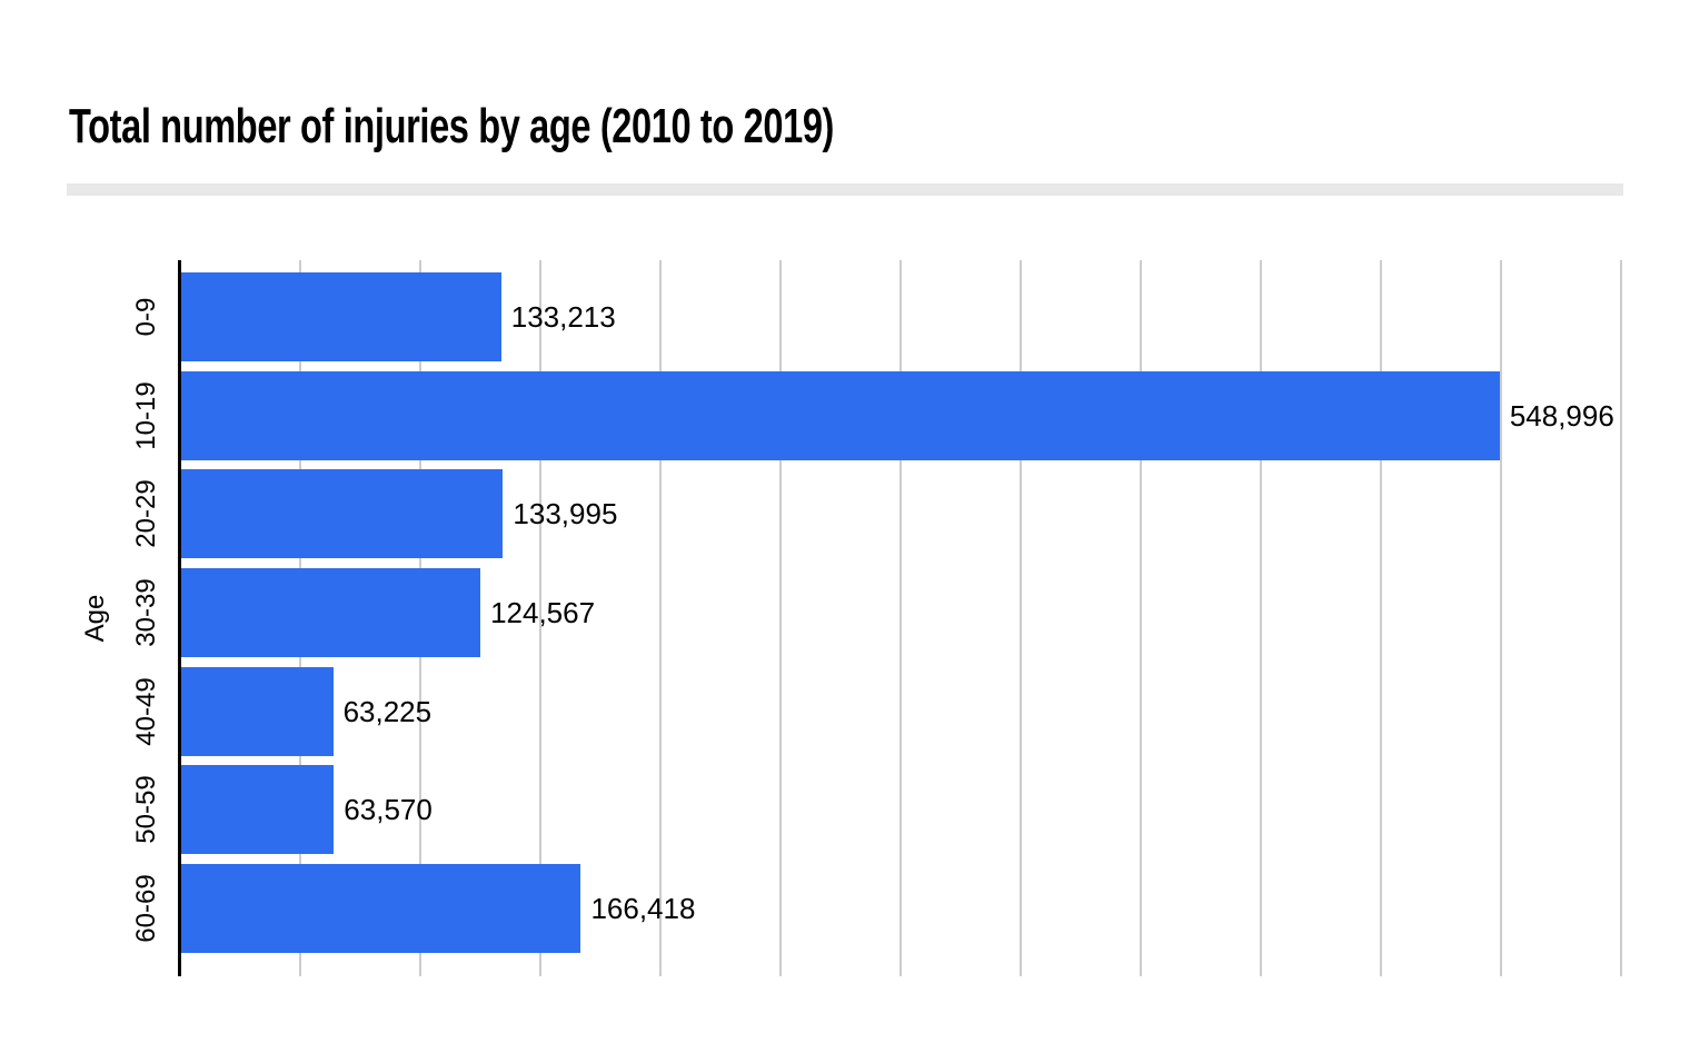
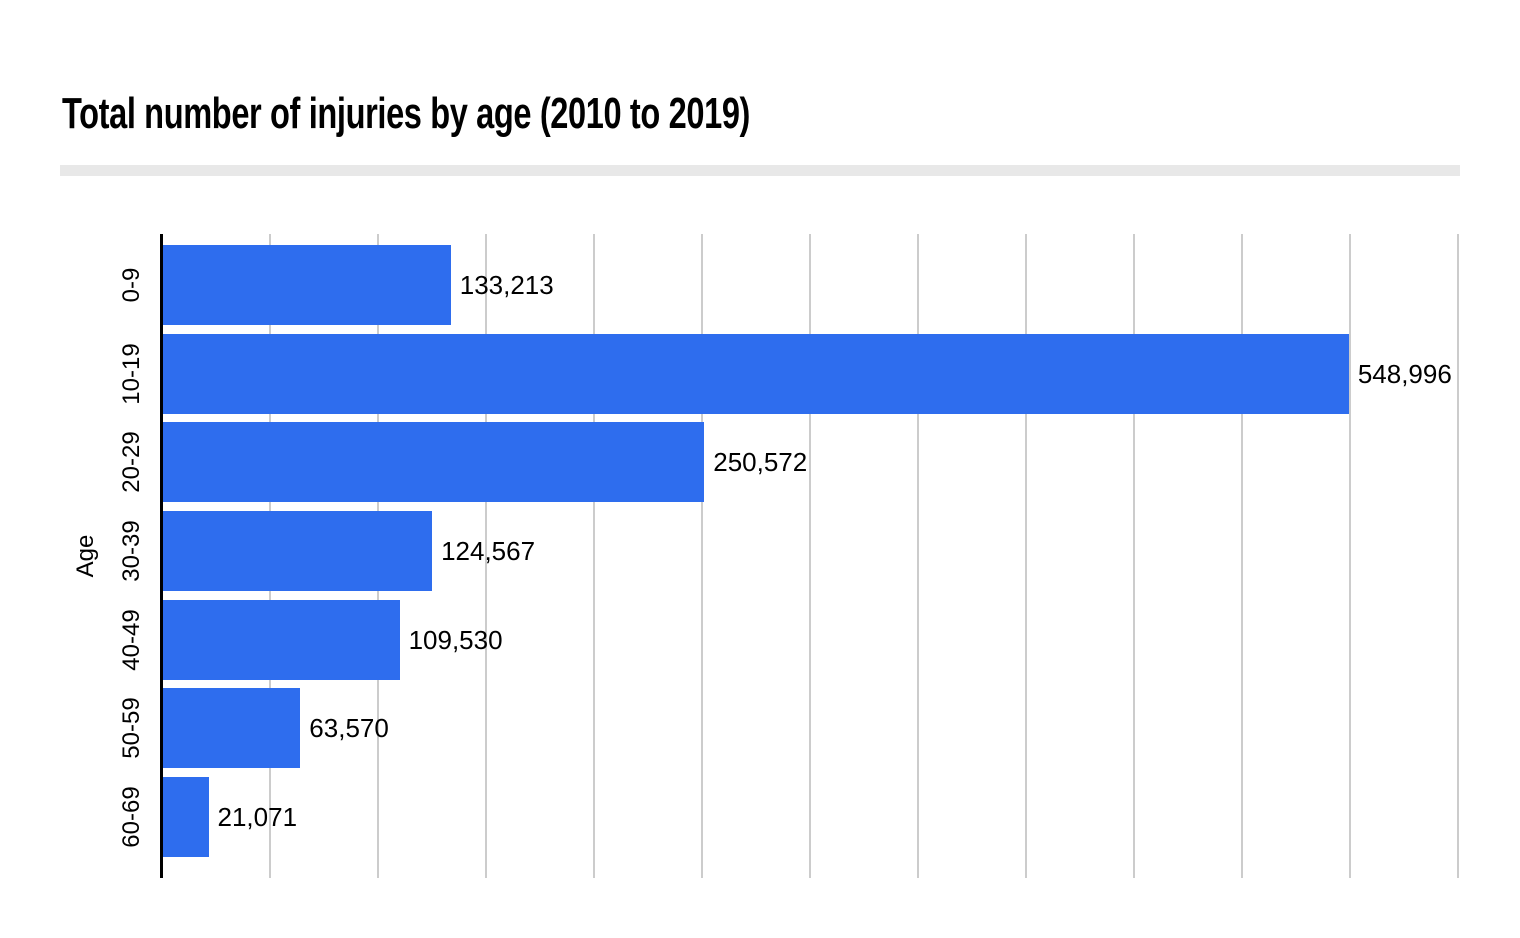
20-29: 133,995 -> 250,572
40-49: 63,225 -> 109,530
60-69: 166,418 -> 21,071
